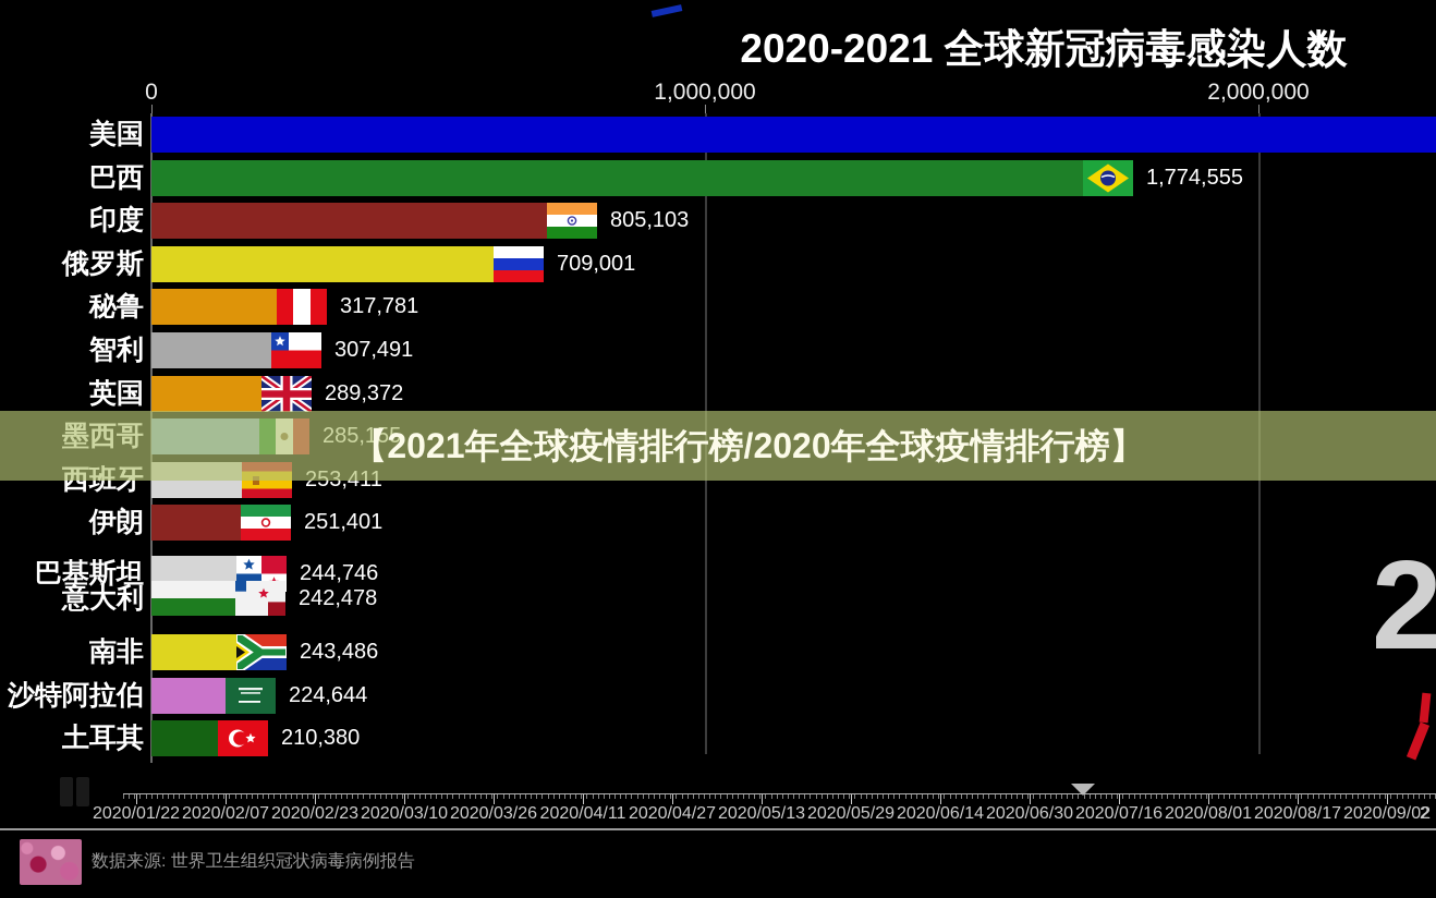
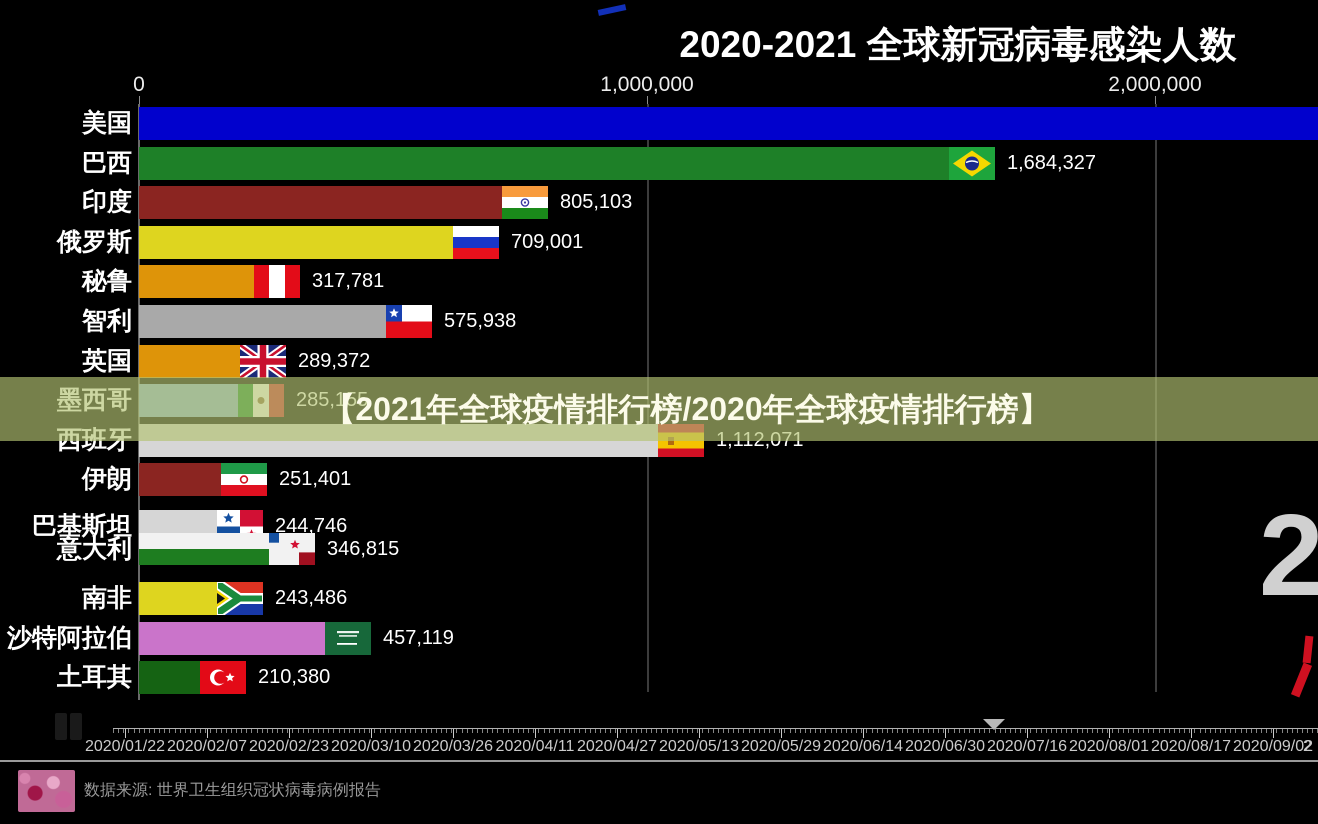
巴西: 1,774,555 -> 1,684,327
智利: 307,491 -> 575,938
西班牙: 253,411 -> 1,112,071
意大利: 242,478 -> 346,815
沙特阿拉伯: 224,644 -> 457,119
